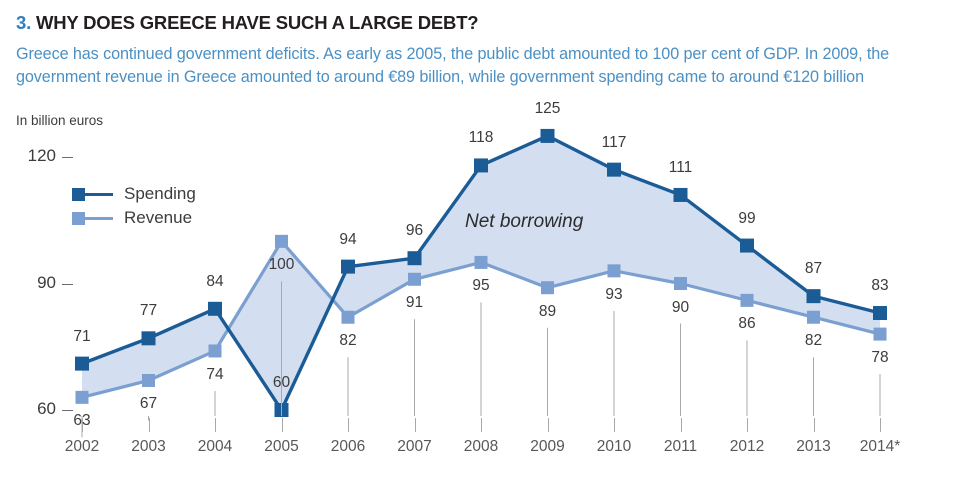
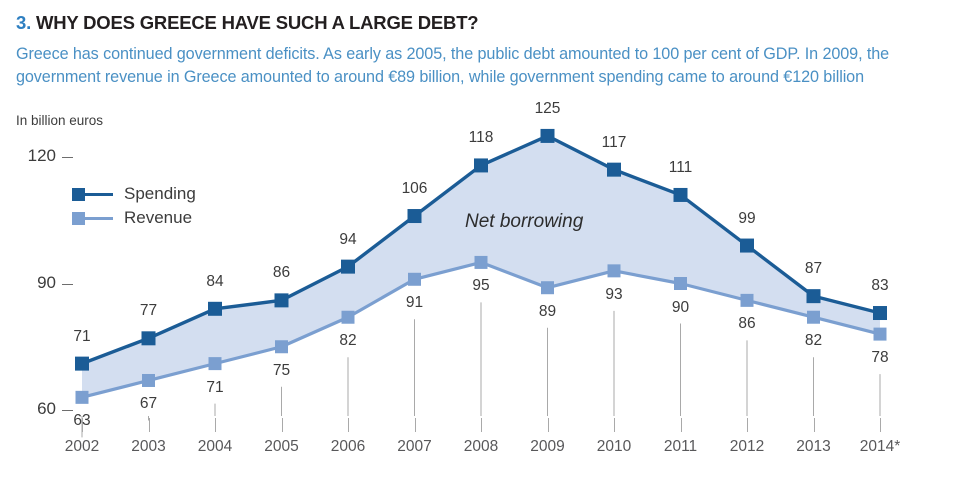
Revenue/2004: 74 -> 71
Spending/2005: 60 -> 86
Revenue/2005: 100 -> 75
Spending/2007: 96 -> 106
